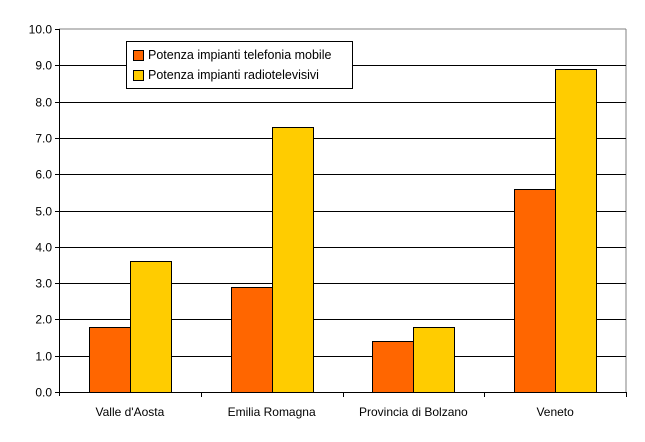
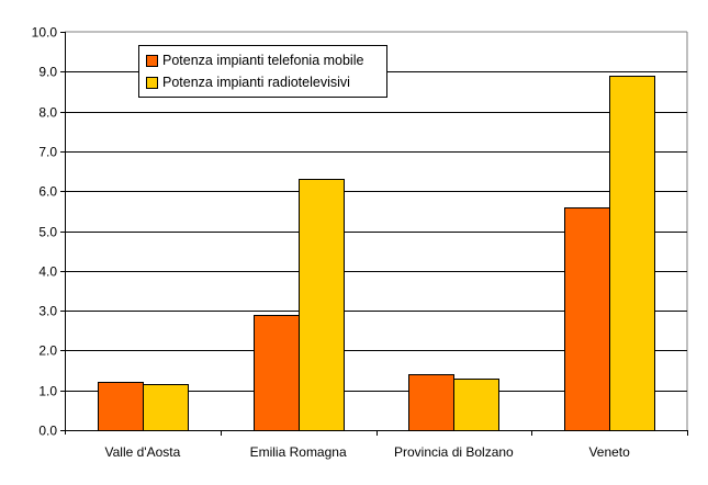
Potenza impianti telefonia mobile/Valle d'Aosta: 1.8 -> 1.2
Potenza impianti radiotelevisivi/Valle d'Aosta: 3.6 -> 1.1
Potenza impianti radiotelevisivi/Emilia Romagna: 7.3 -> 6.3
Potenza impianti radiotelevisivi/Provincia di Bolzano: 1.8 -> 1.3
